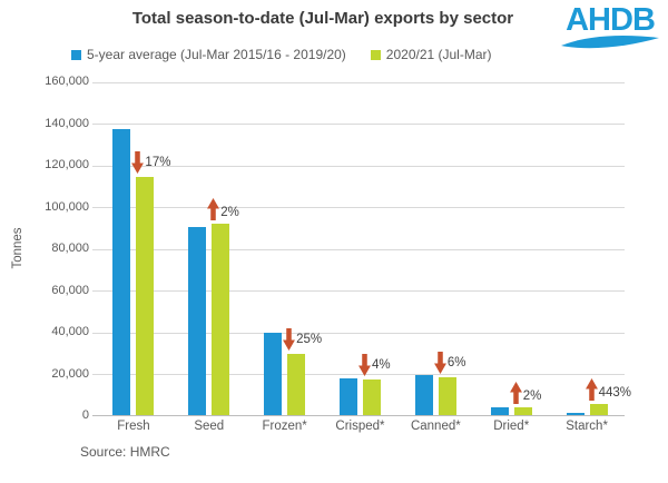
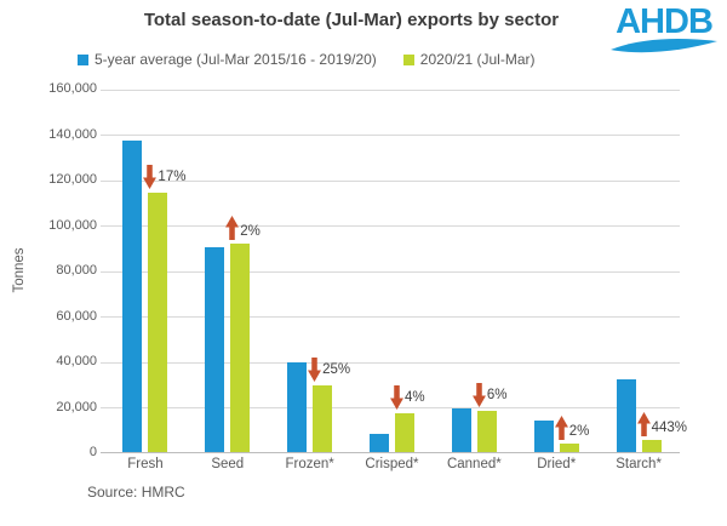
5-year average (Jul-Mar 2015/16 - 2019/20)/Crisped*: 18000 -> 8000
5-year average (Jul-Mar 2015/16 - 2019/20)/Dried*: 4000 -> 14000
5-year average (Jul-Mar 2015/16 - 2019/20)/Starch*: 1000 -> 32000
